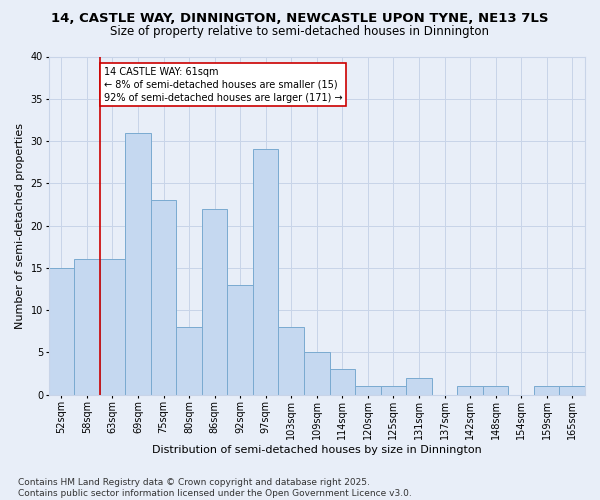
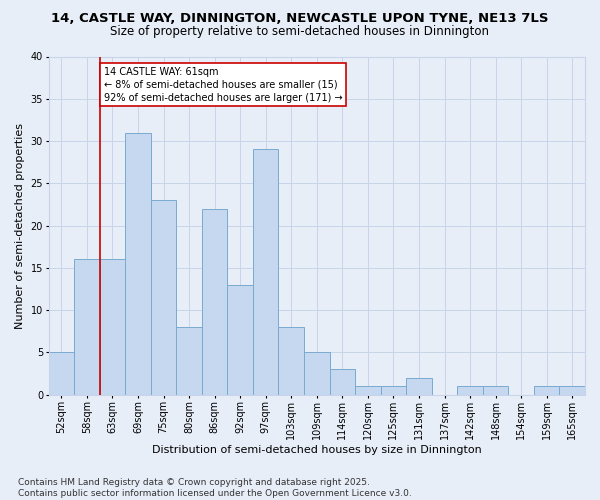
52sqm: 15 -> 5
